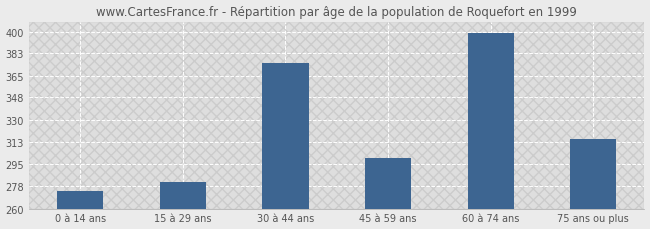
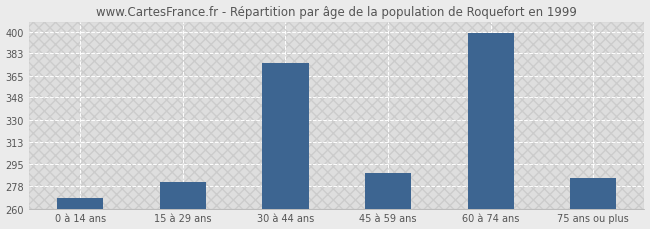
0 à 14 ans: 274 -> 268
45 à 59 ans: 300 -> 288
75 ans ou plus: 315 -> 284
